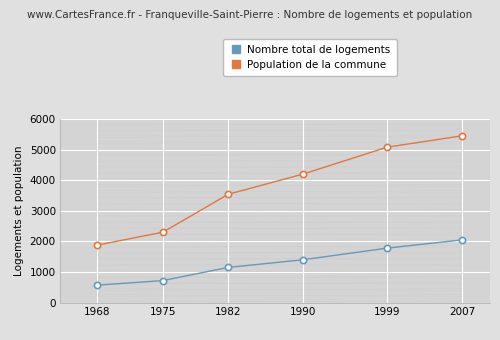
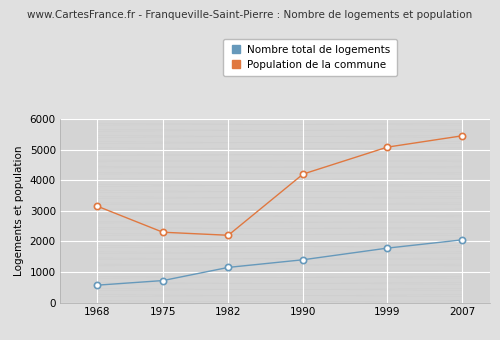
Population de la commune/1968: 1880 -> 3150
Population de la commune/1982: 3540 -> 2200
